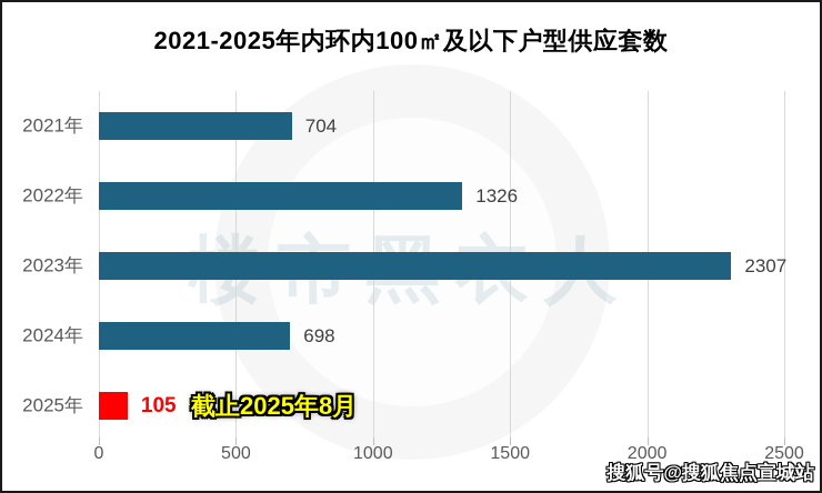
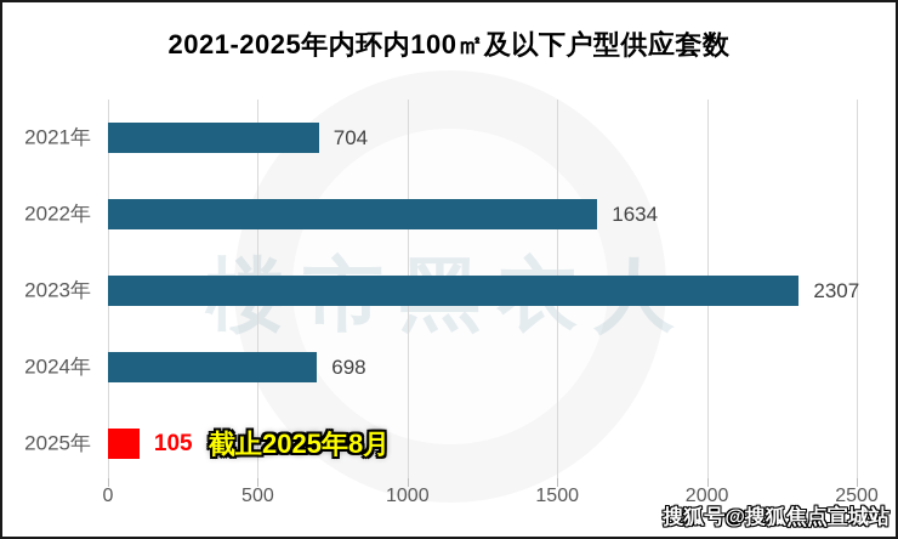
2022年: 1326 -> 1634
